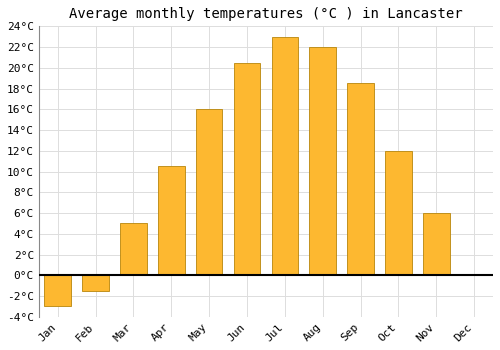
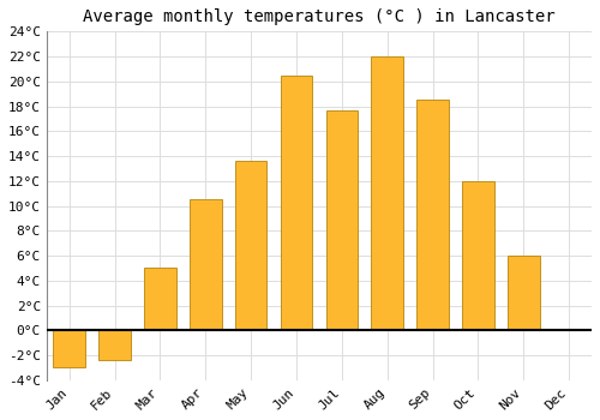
Feb: -1.5°C -> -2.4°C
May: 16.0°C -> 13.6°C
Jul: 23.0°C -> 17.7°C
